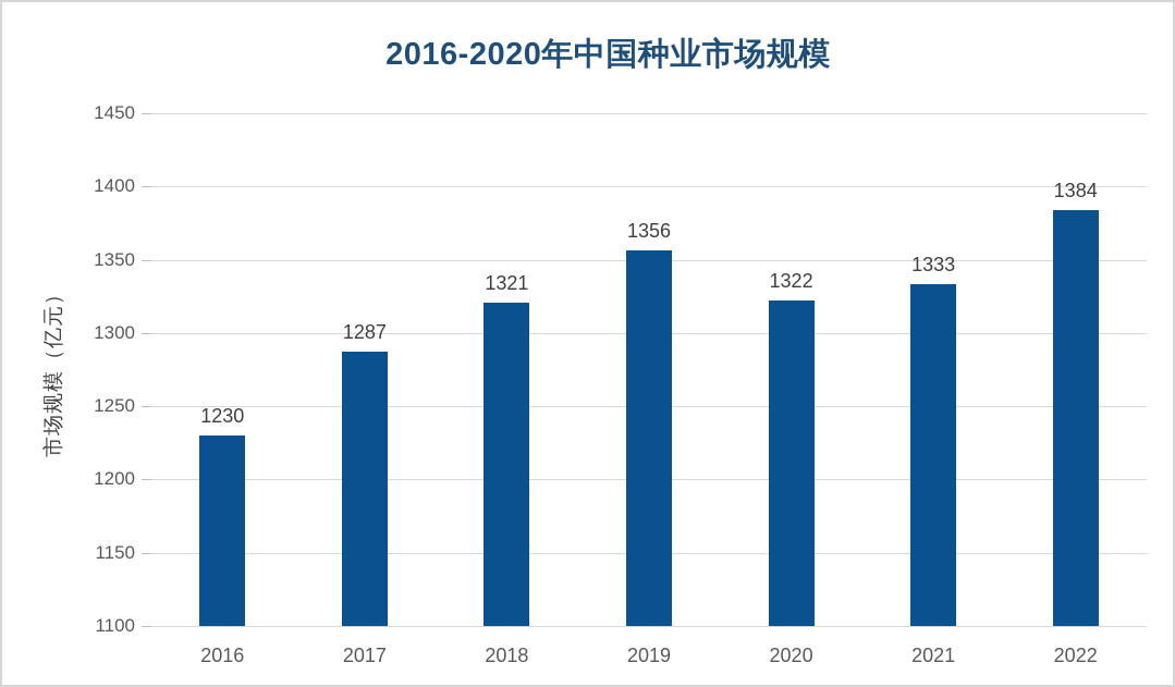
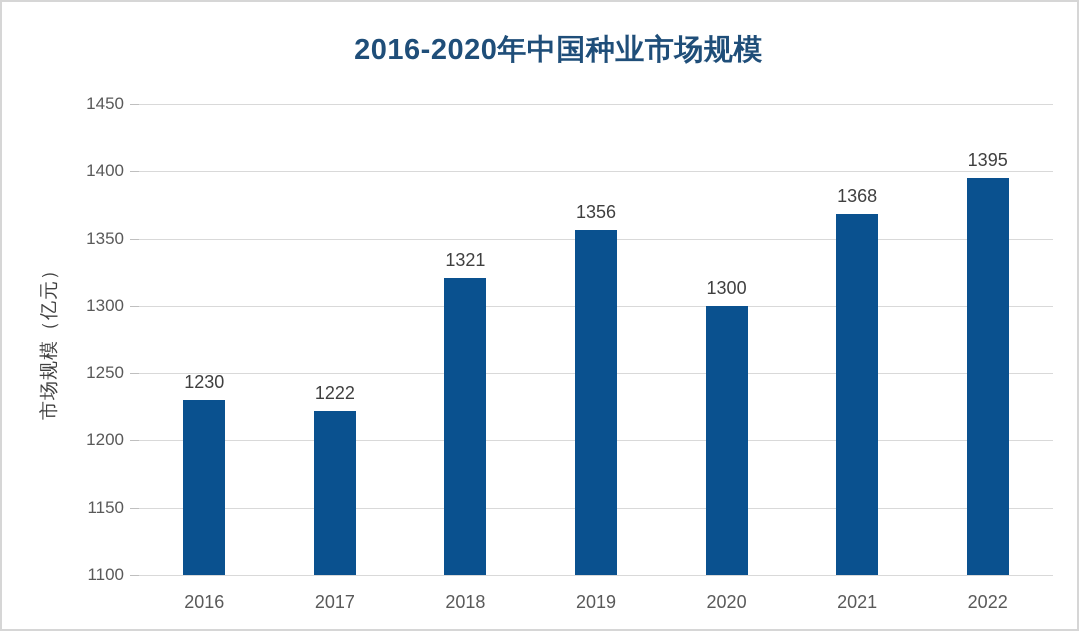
2017: 1287 -> 1222
2020: 1322 -> 1300
2021: 1333 -> 1368
2022: 1384 -> 1395
